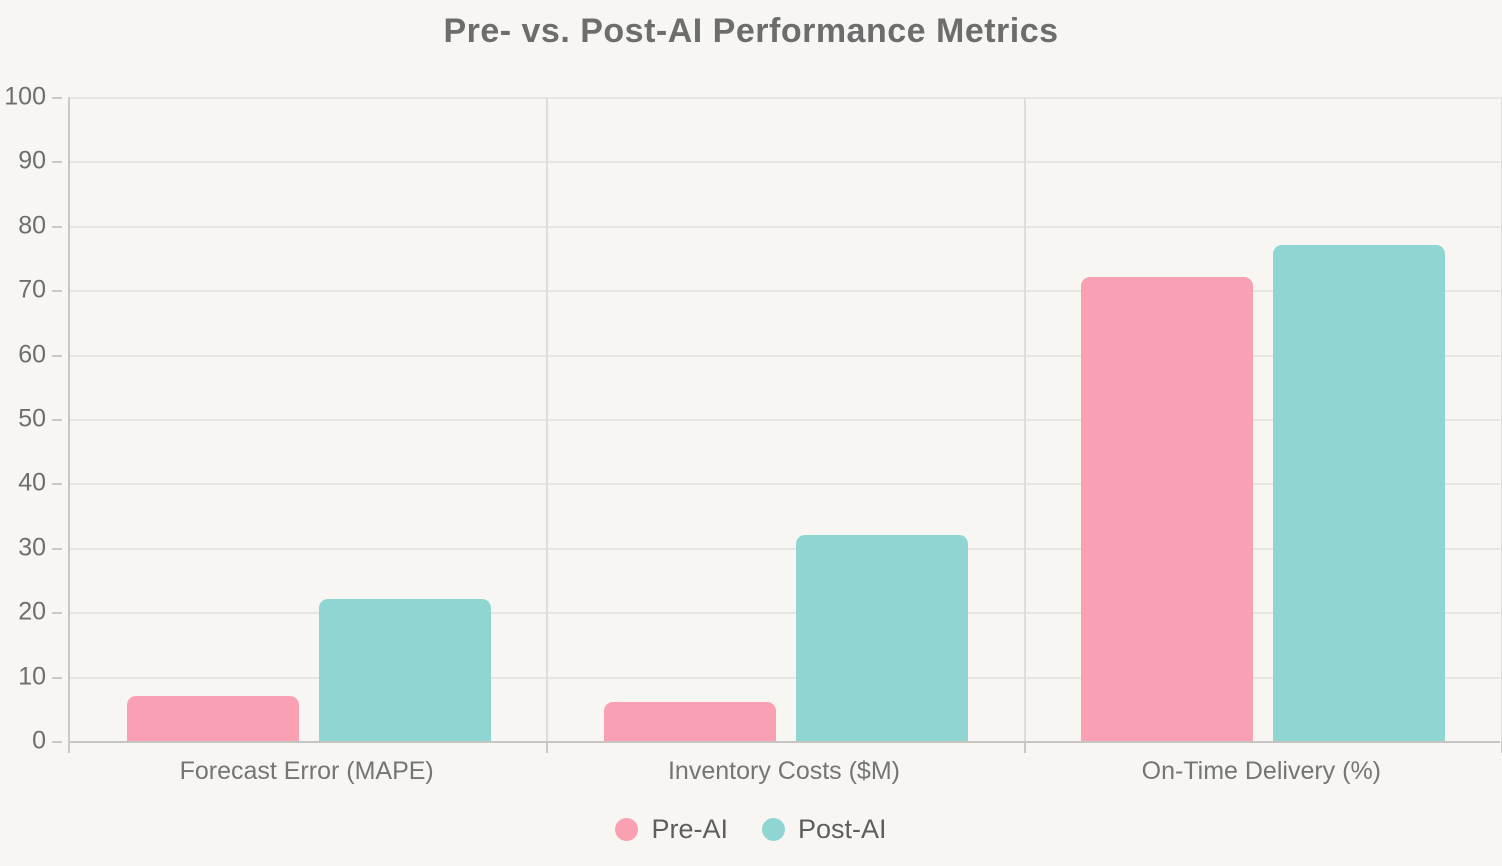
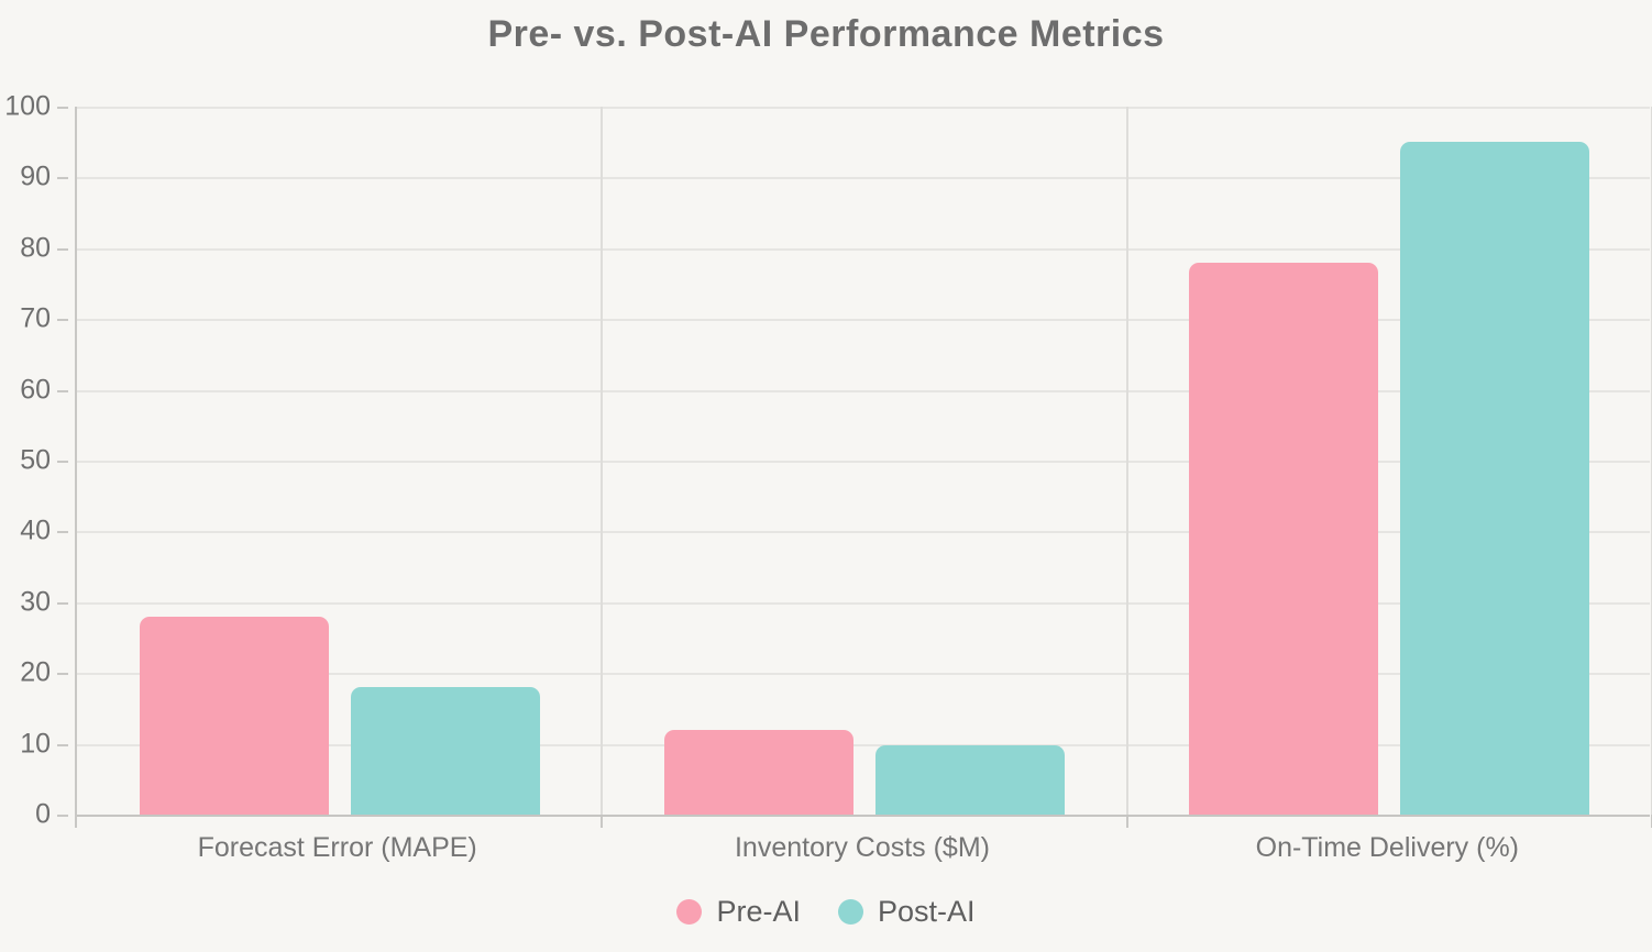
Pre-AI/Forecast Error (MAPE): 7 -> 28
Post-AI/Forecast Error (MAPE): 22 -> 18
Pre-AI/Inventory Costs ($M): 6 -> 12
Post-AI/Inventory Costs ($M): 32 -> 10
Pre-AI/On-Time Delivery (%): 72 -> 78
Post-AI/On-Time Delivery (%): 77 -> 95
